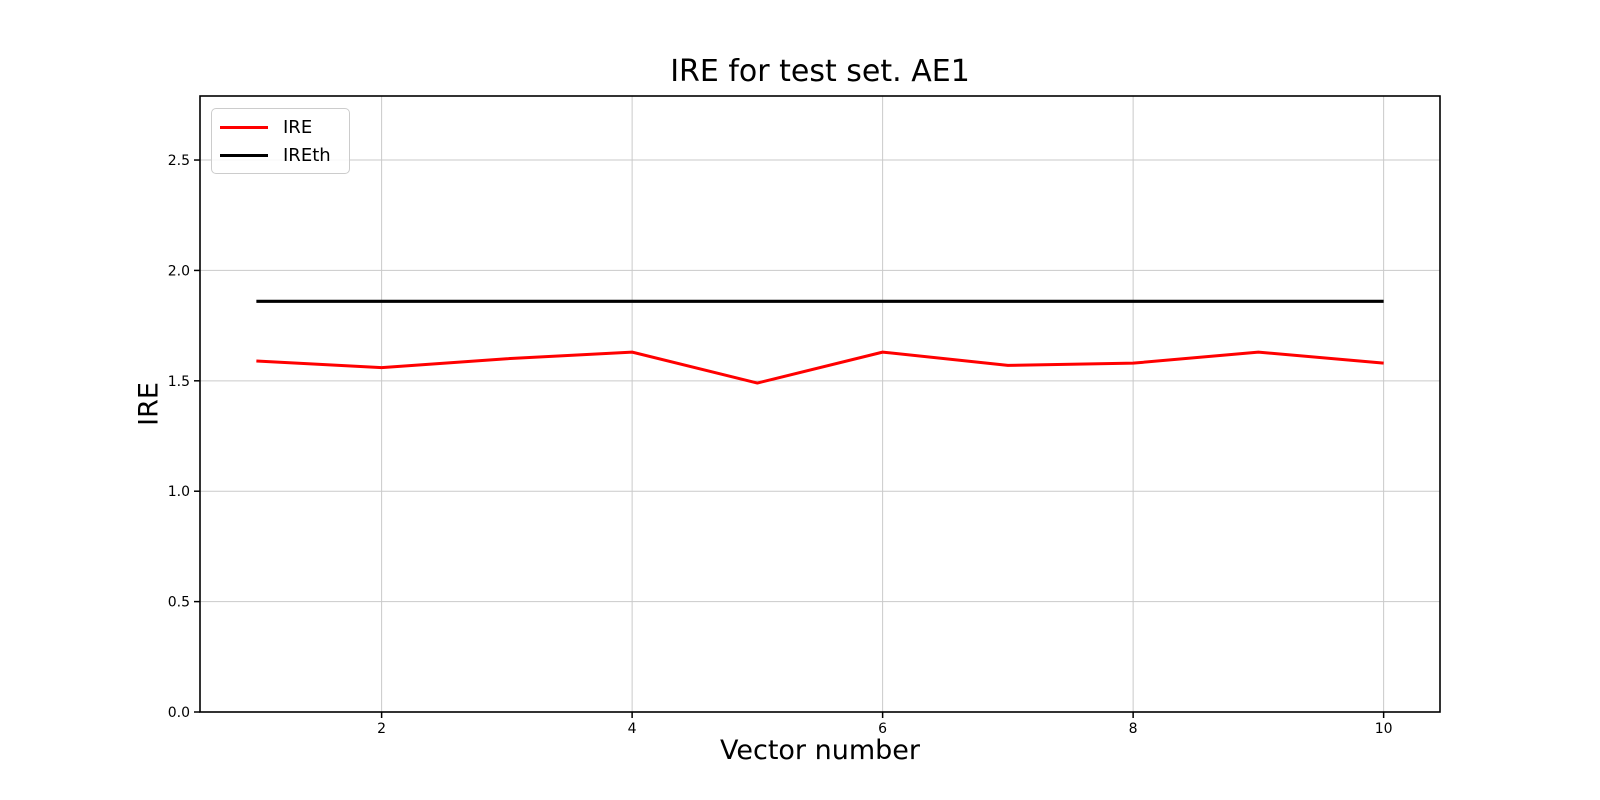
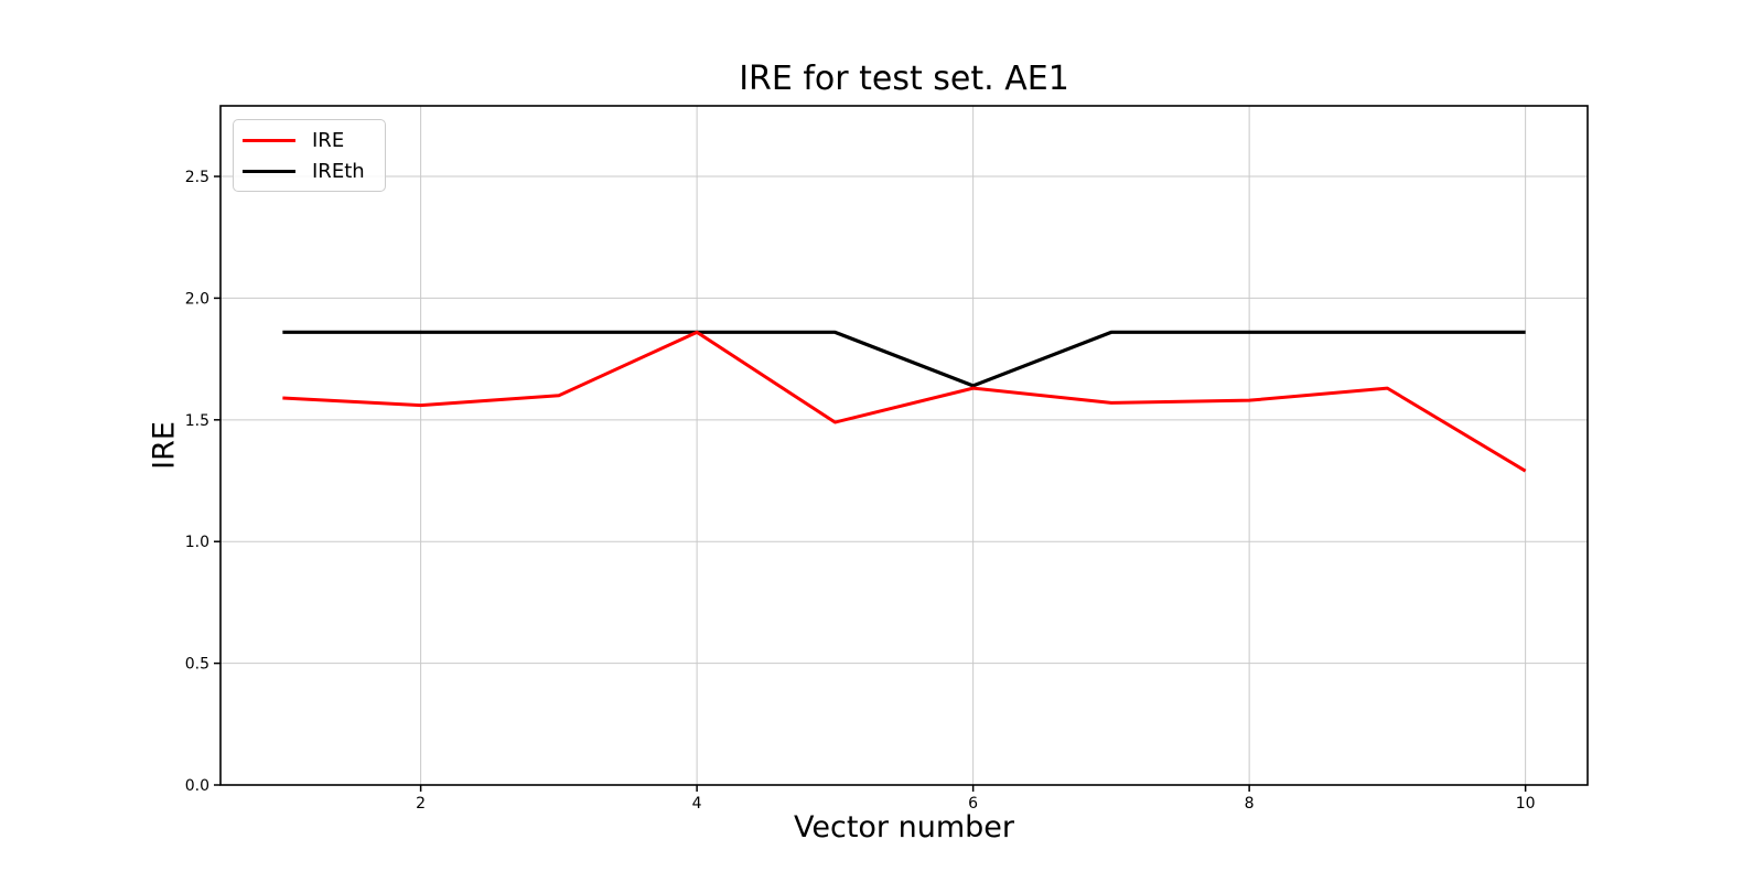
IRE/4: 1.63 -> 1.86
IREth/6: 1.86 -> 1.64
IRE/10: 1.58 -> 1.29
